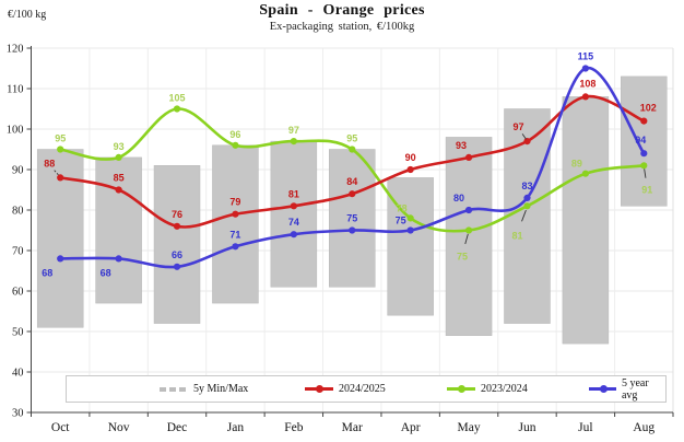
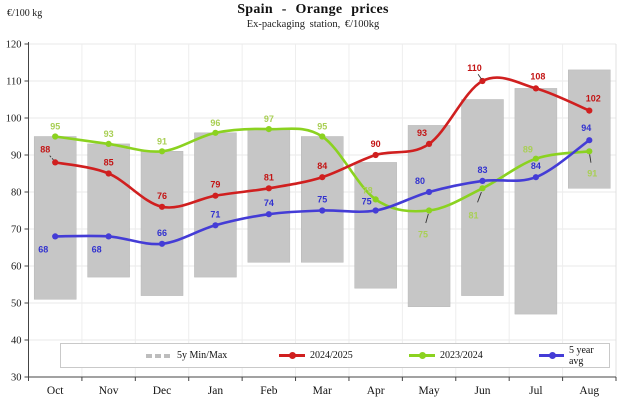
2023/2024/Dec: 105 -> 91
2024/2025/Jun: 97 -> 110
5 year avg/Jul: 115 -> 84
